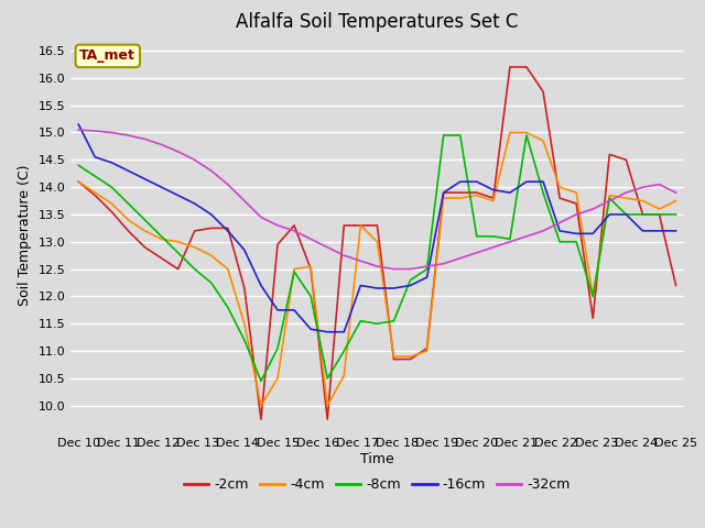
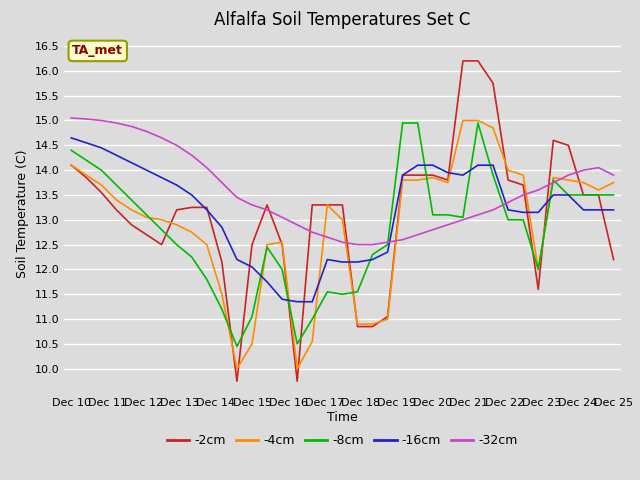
-16cm/Dec 10: 15.15 -> 14.65
-2cm/Dec 15: 12.95 -> 12.50
-16cm/Dec 15: 11.75 -> 12.05
